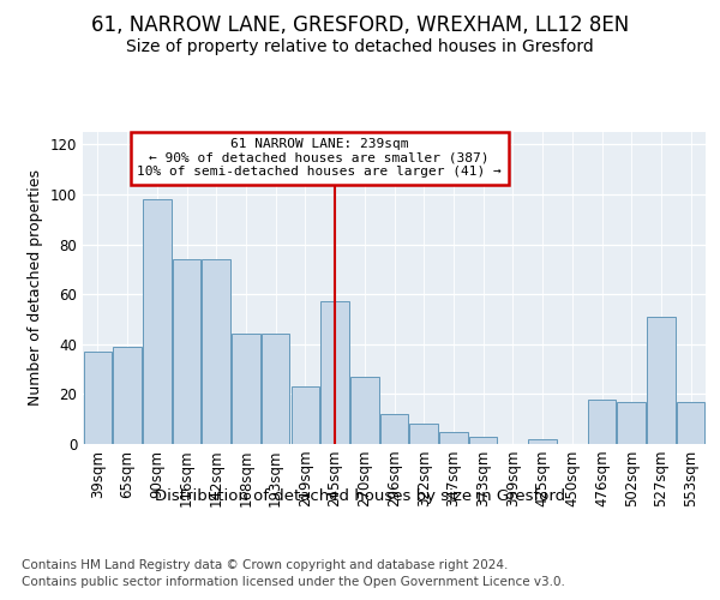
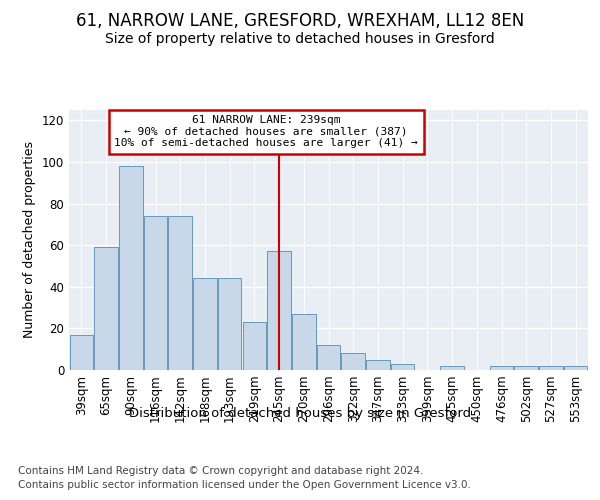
39sqm: 37 -> 17
65sqm: 39 -> 59
476sqm: 18 -> 2
502sqm: 17 -> 2
527sqm: 51 -> 2
553sqm: 17 -> 2
